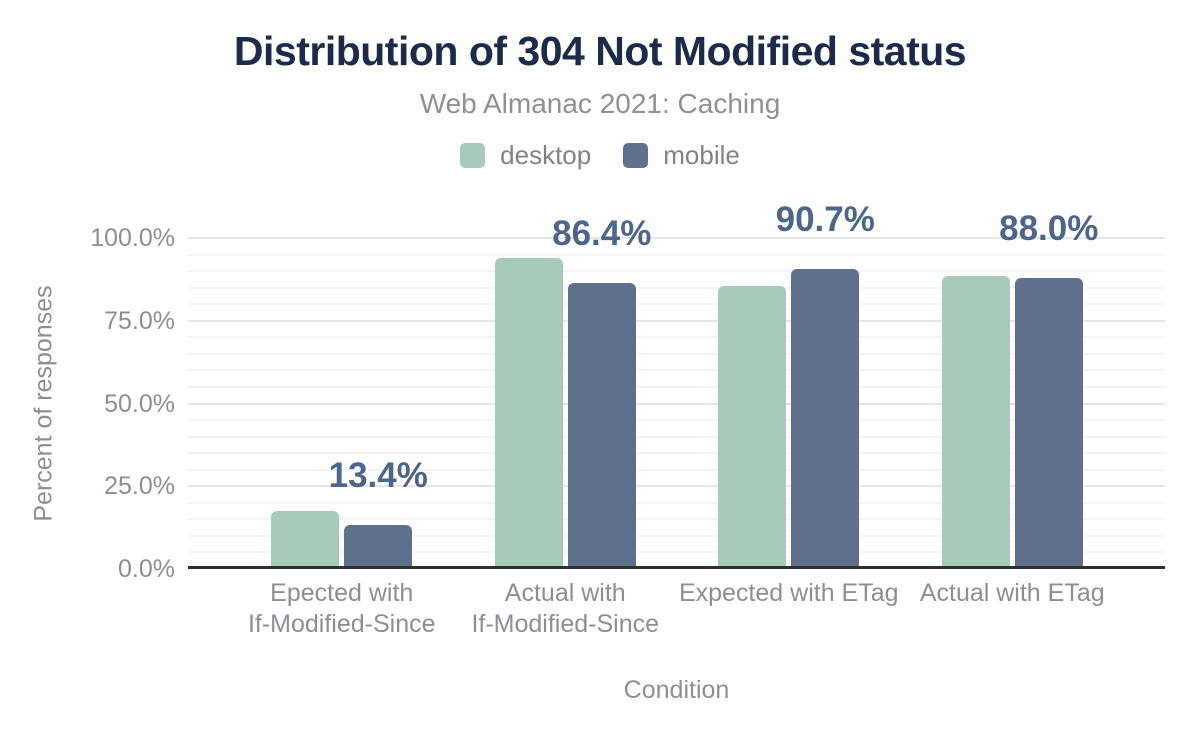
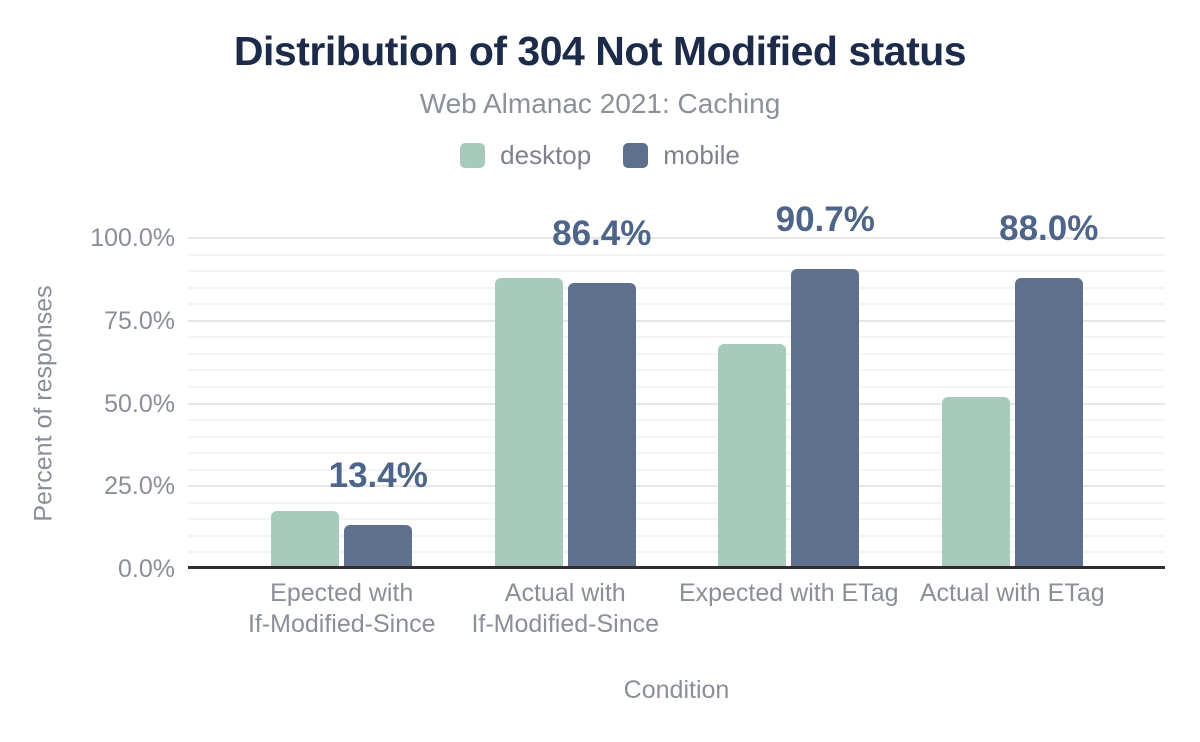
desktop/Actual with If-Modified-Since: 94% -> 88%
desktop/Expected with ETag: 86% -> 68%
desktop/Actual with ETag: 89% -> 52%
